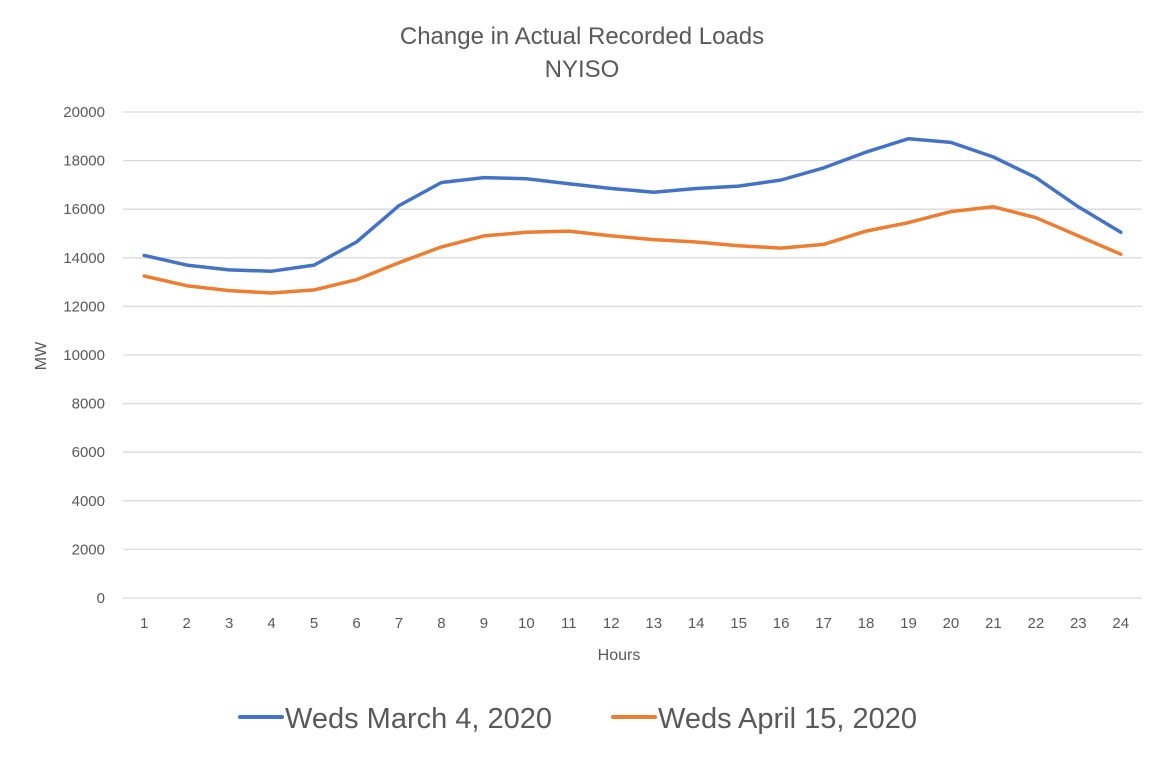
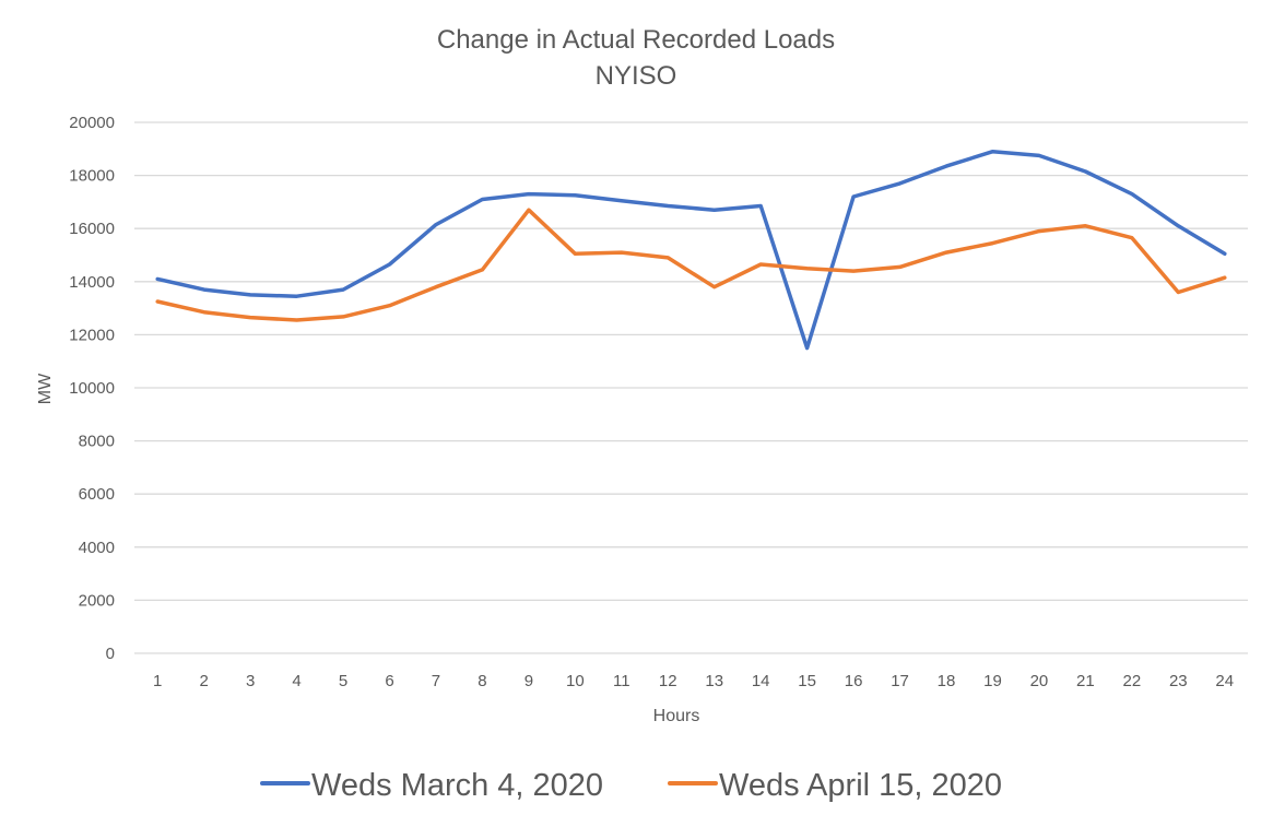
Weds April 15, 2020/9: 14900 -> 16700
Weds April 15, 2020/13: 14800 -> 13800
Weds March 4, 2020/15: 17000 -> 11500
Weds April 15, 2020/23: 14900 -> 13600
